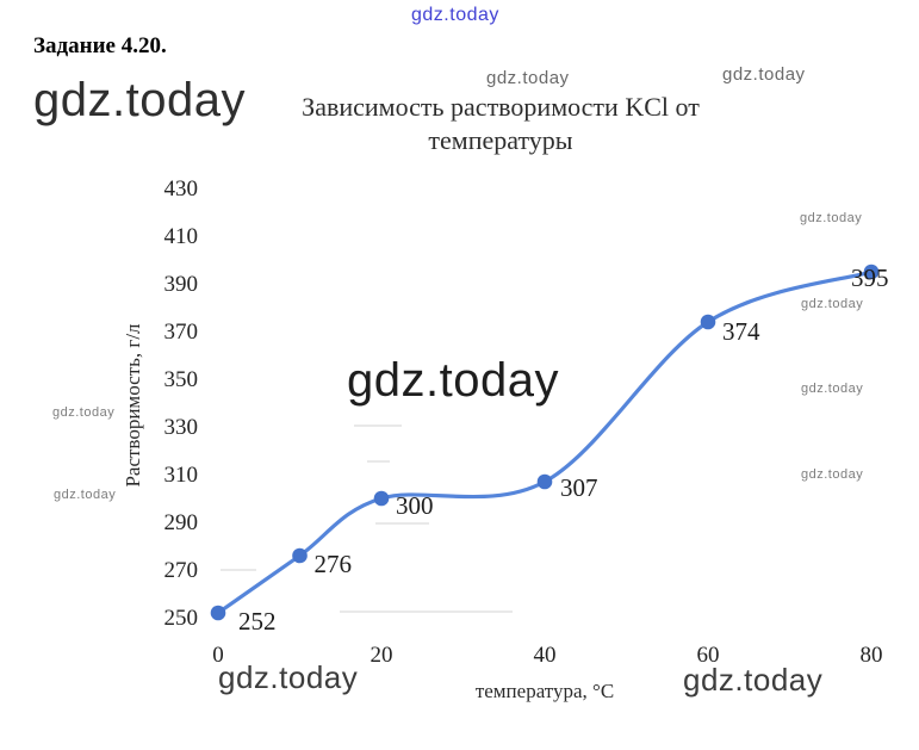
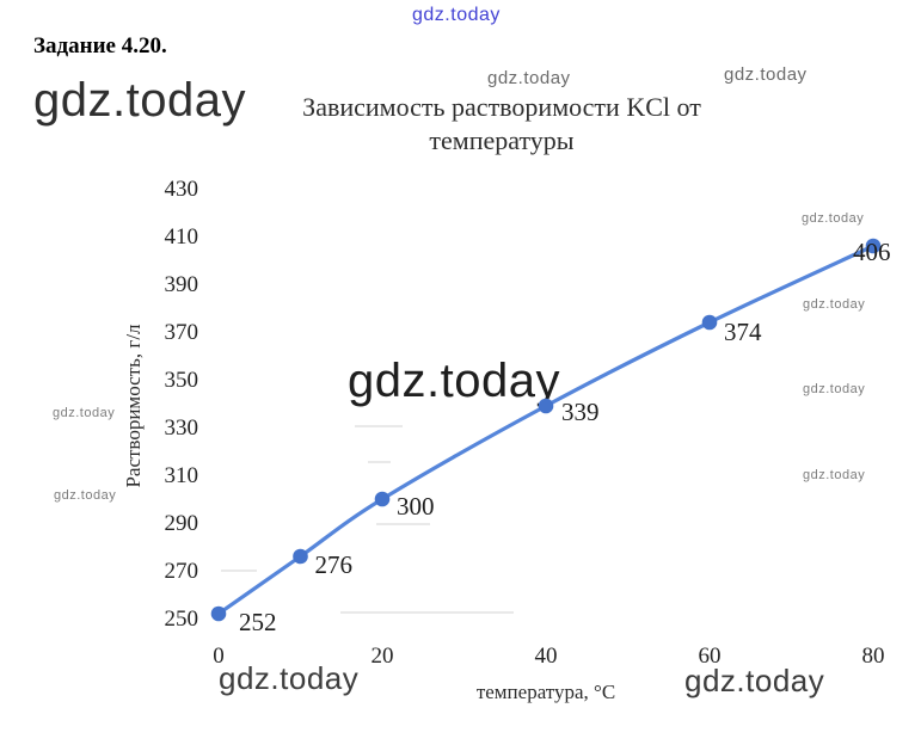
40: 307 -> 339
80: 395 -> 406
